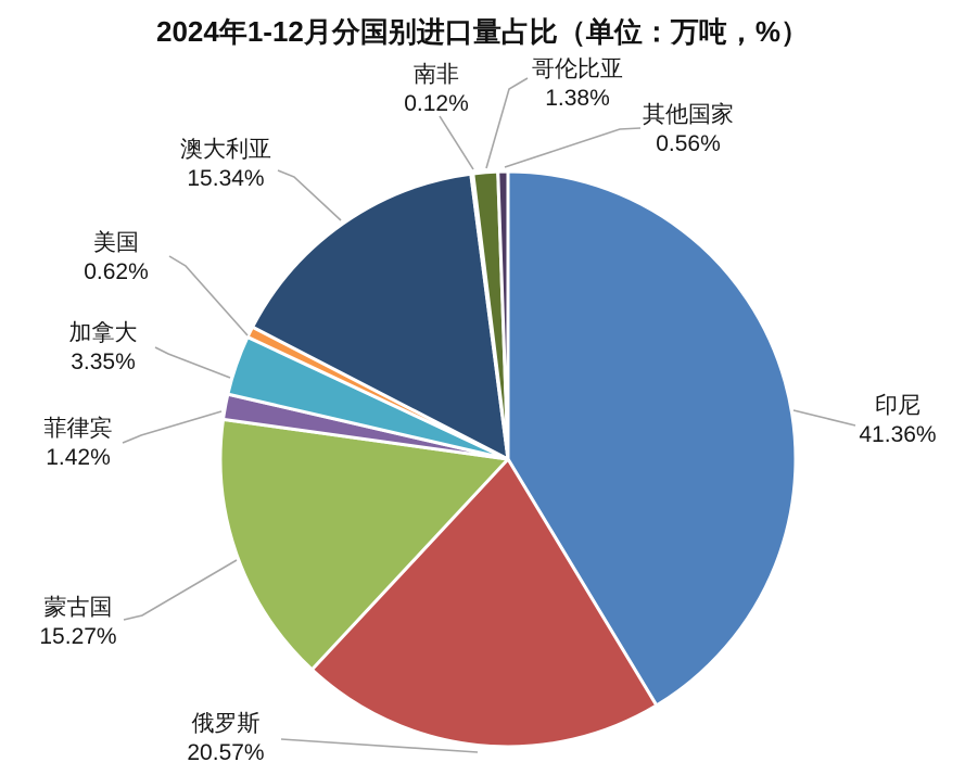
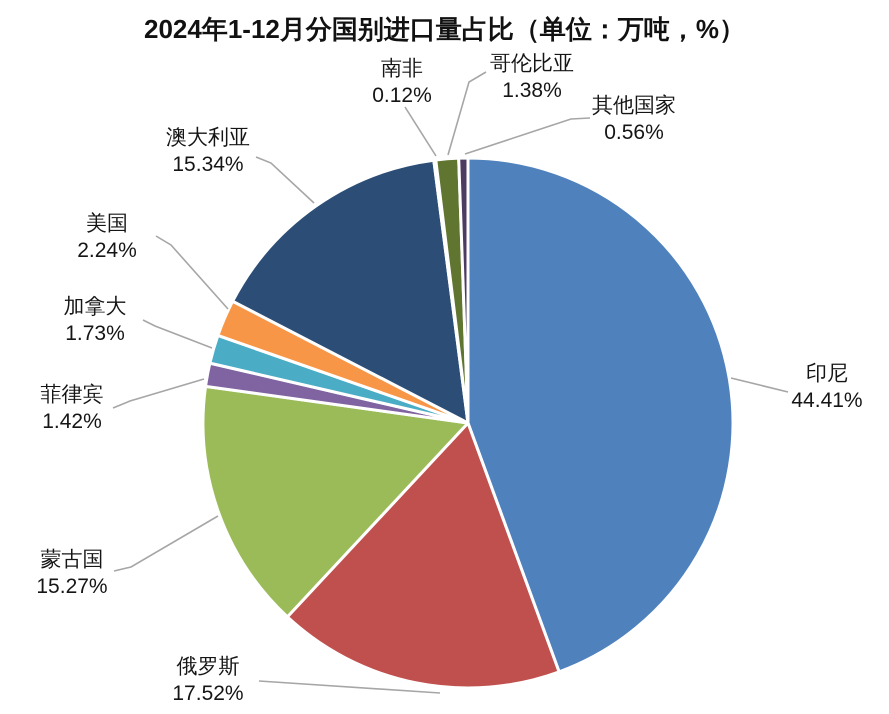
印尼: 41.36% -> 44.41%
俄罗斯: 20.57% -> 17.52%
加拿大: 3.35% -> 1.73%
美国: 0.62% -> 2.24%
